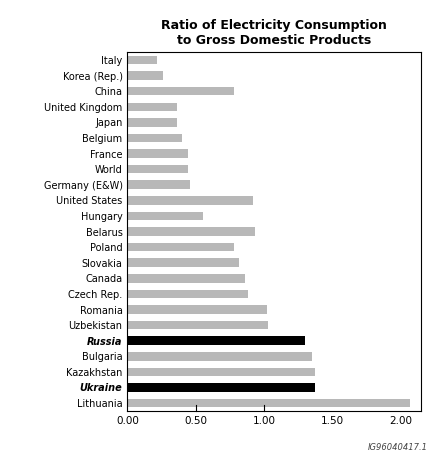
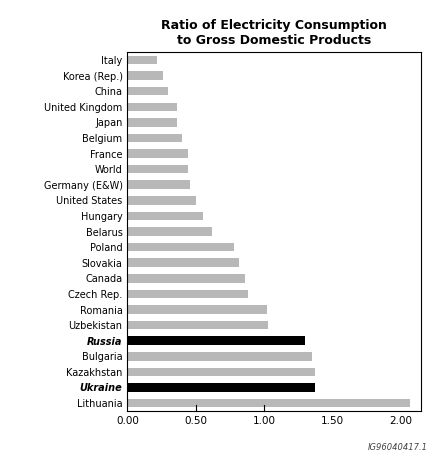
China: 0.78 -> 0.30
United States: 0.92 -> 0.50
Belarus: 0.93 -> 0.62
